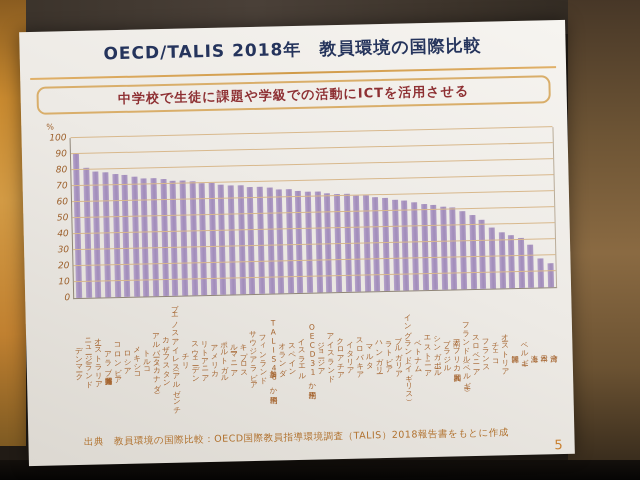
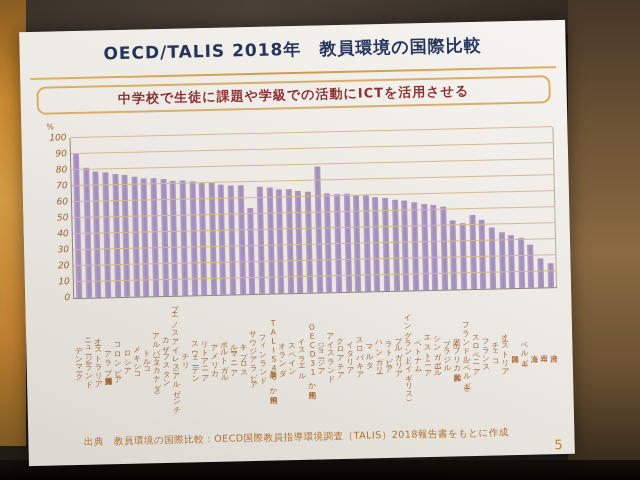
サウジアラビア: 67 -> 54
ジョージア: 63 -> 79
南アフリカ共和国: 51 -> 43
フランドル（ベルギー）: 49 -> 41
